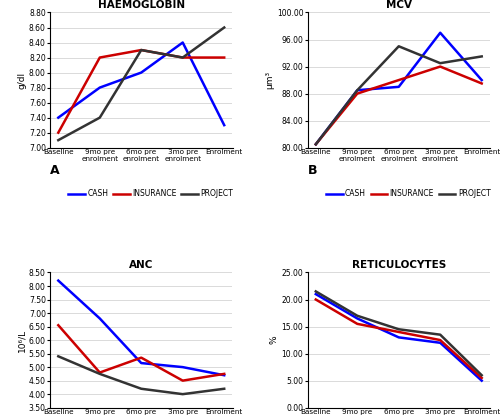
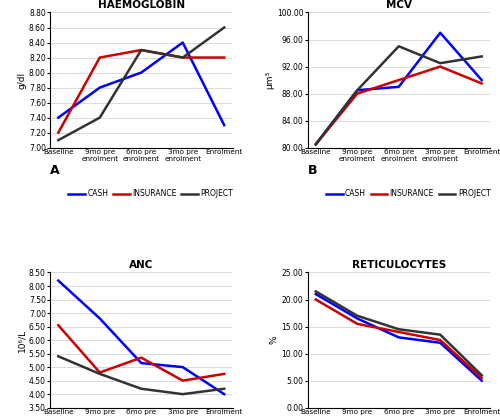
ANC/CASH/Enrolment: 4.70 -> 4.00
